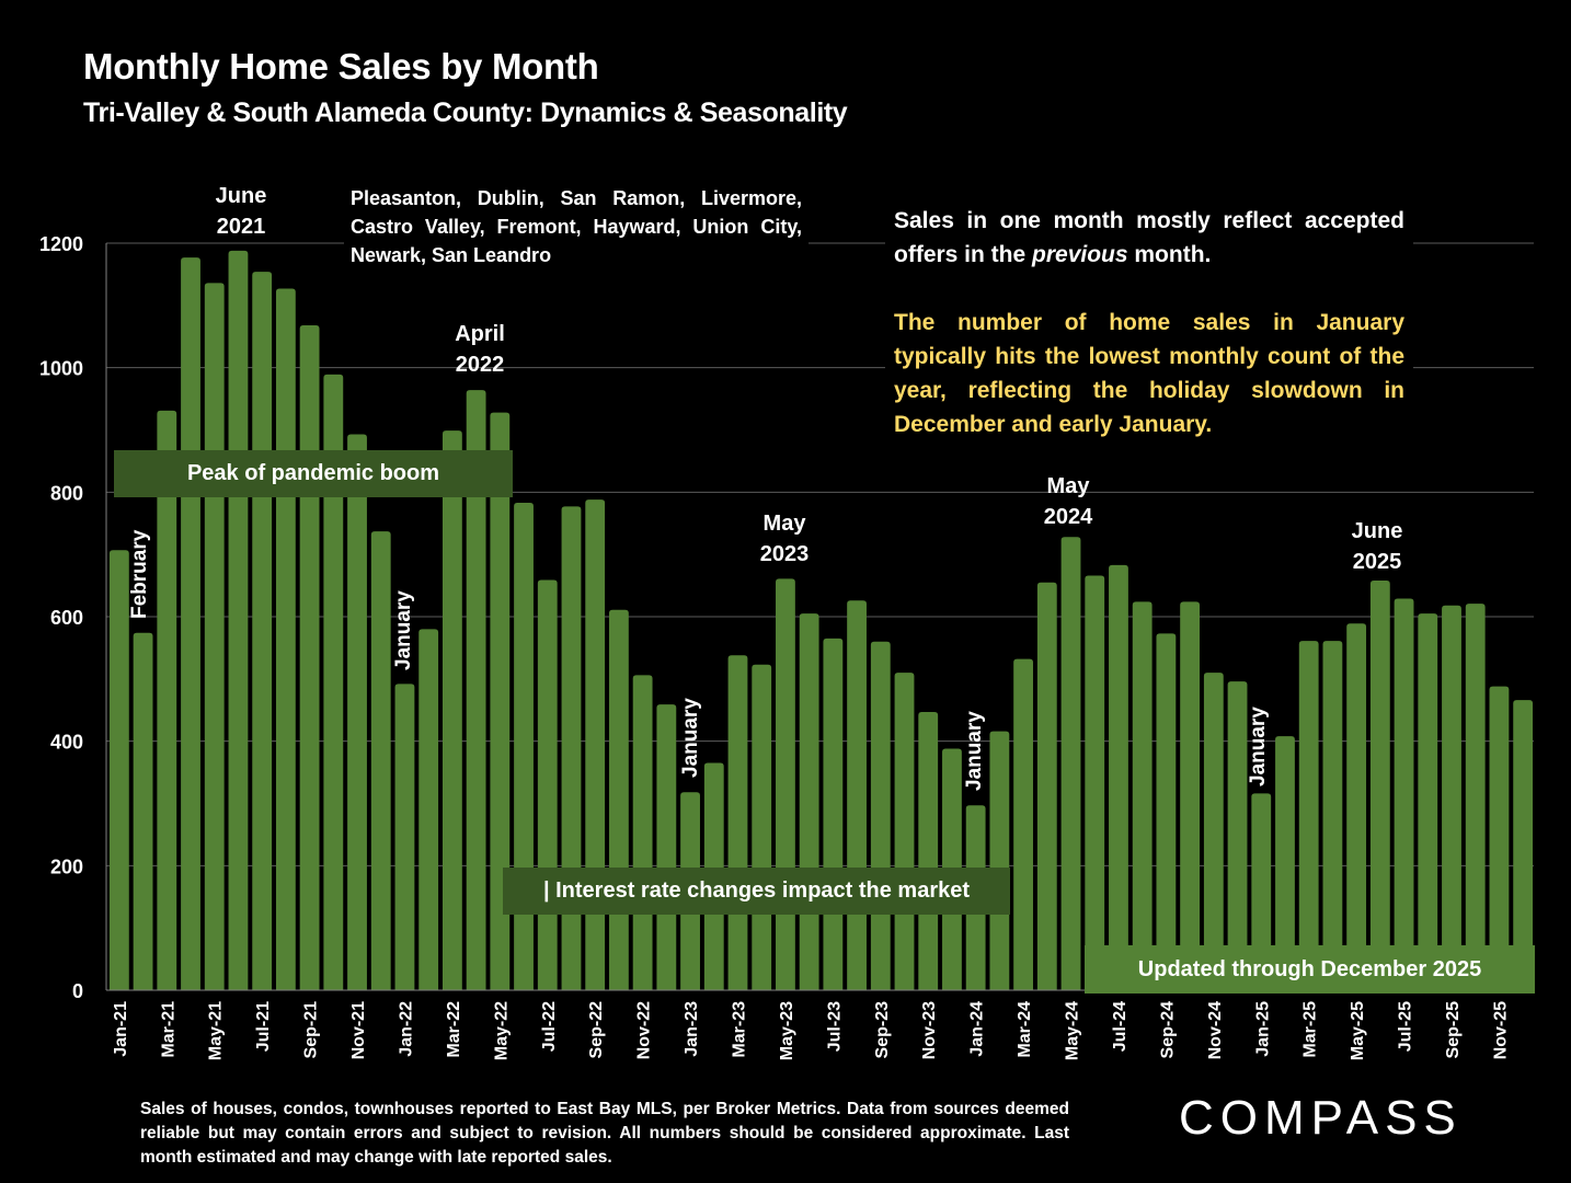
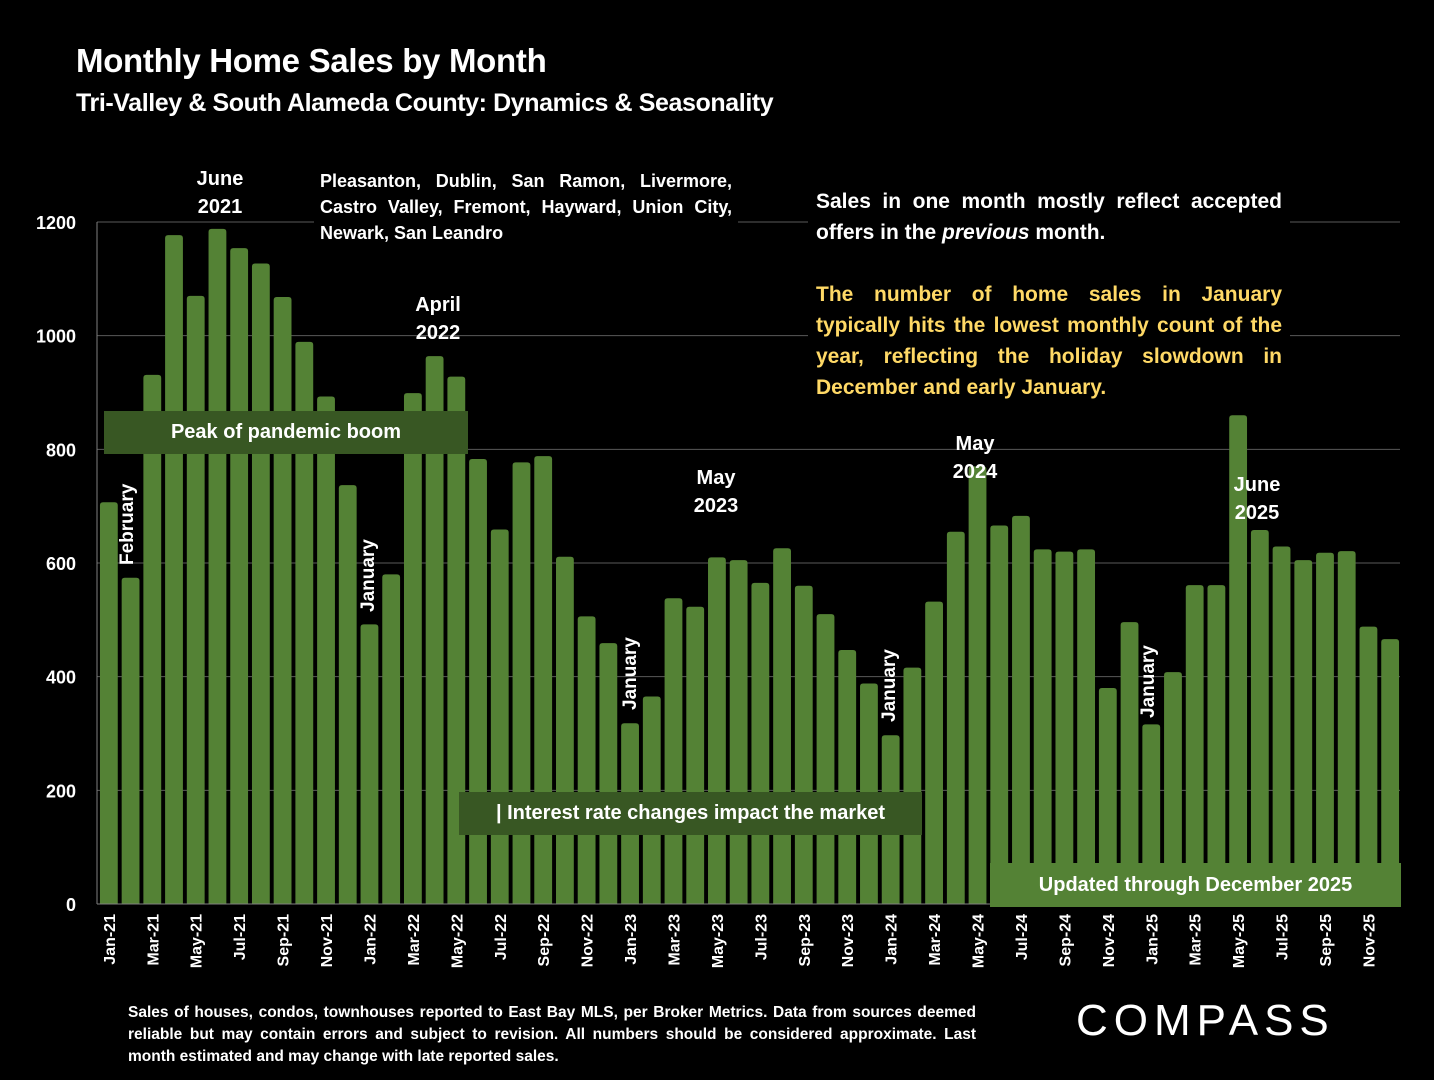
May-21: 1140 -> 1070
May-23: 660 -> 610
May-24: 730 -> 770
Sep-24: 570 -> 620
Nov-24: 510 -> 380
May-25: 590 -> 860
